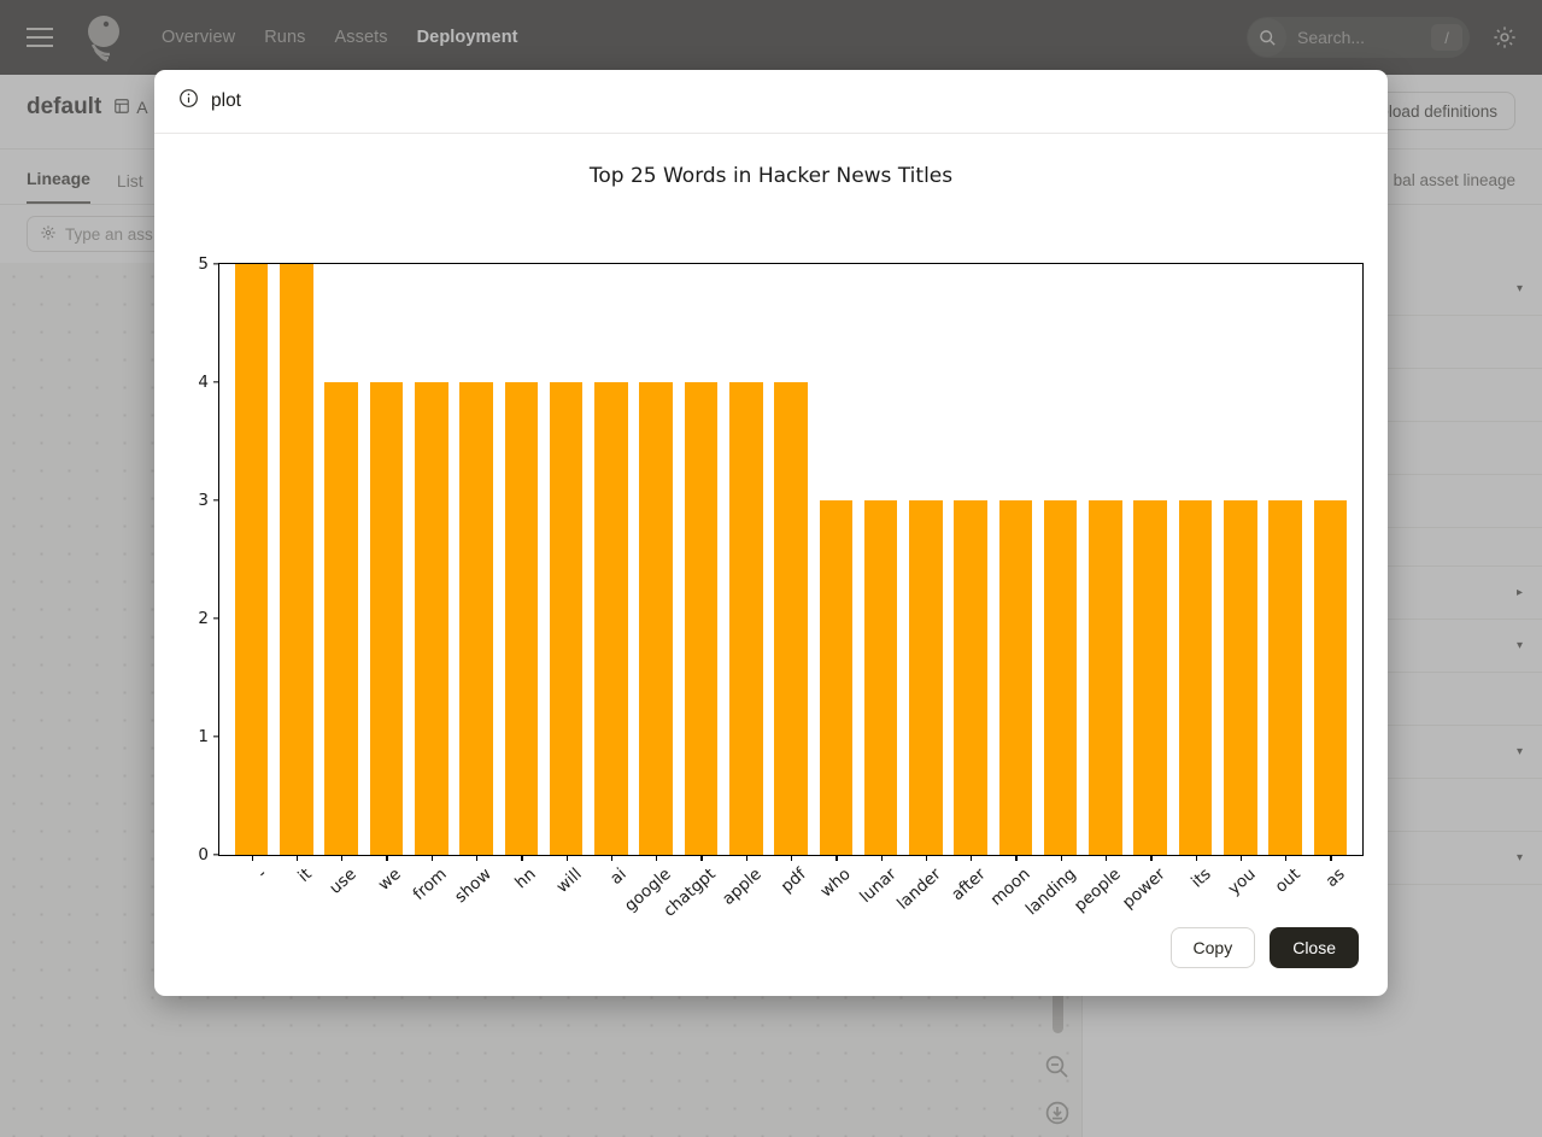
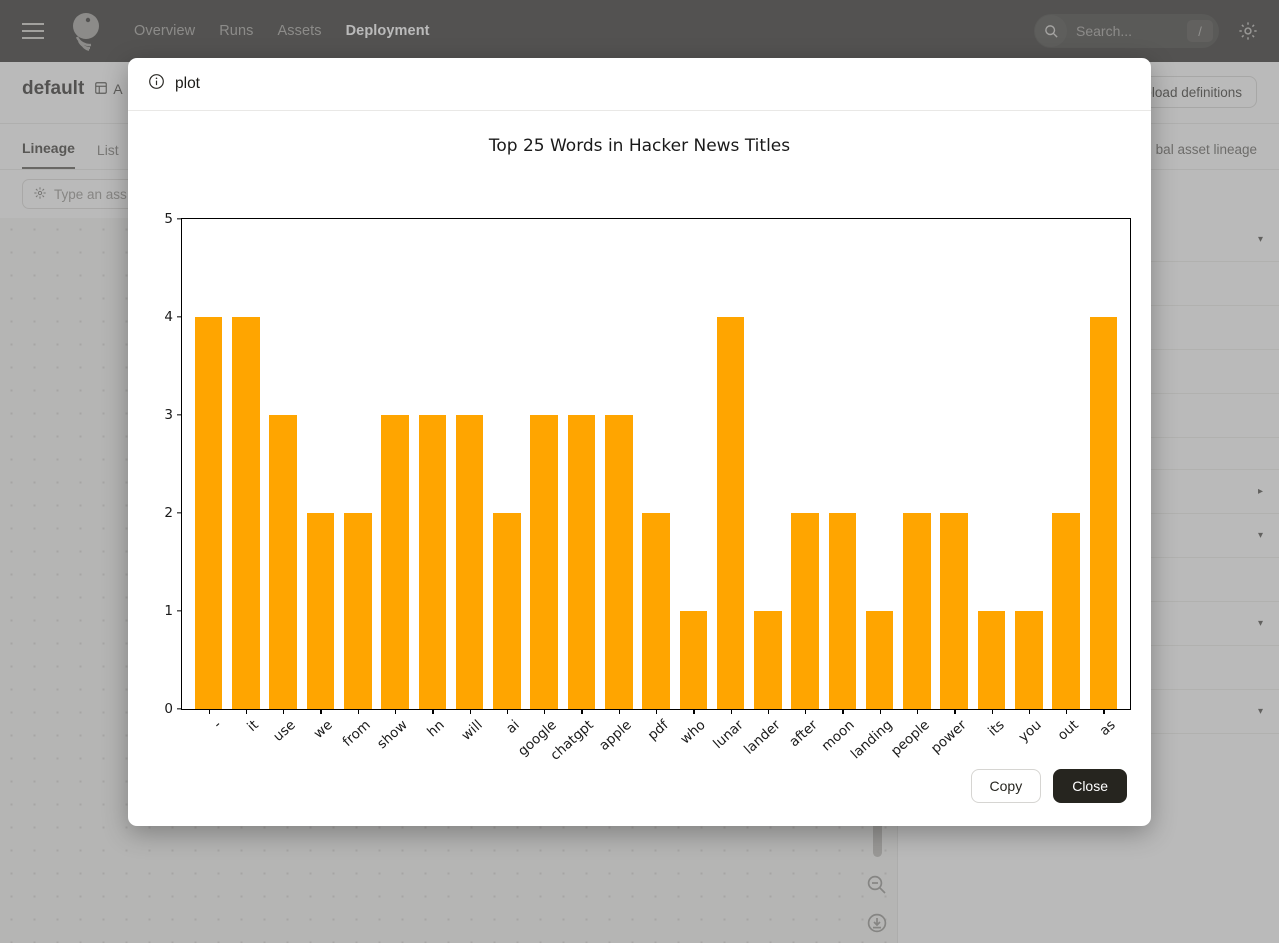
-: 5 -> 4
it: 5 -> 4
use: 4 -> 3
we: 4 -> 2
from: 4 -> 2
show: 4 -> 3
hn: 4 -> 3
will: 4 -> 3
ai: 4 -> 2
google: 4 -> 3
chatgpt: 4 -> 3
apple: 4 -> 3
pdf: 4 -> 2
who: 3 -> 1
lunar: 3 -> 4
lander: 3 -> 1
after: 3 -> 2
moon: 3 -> 2
landing: 3 -> 1
people: 3 -> 2
power: 3 -> 2
its: 3 -> 1
you: 3 -> 1
out: 3 -> 2
as: 3 -> 4
